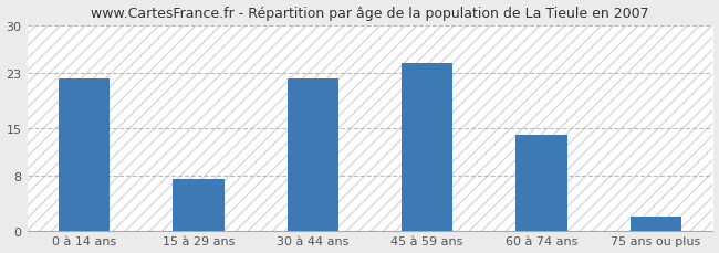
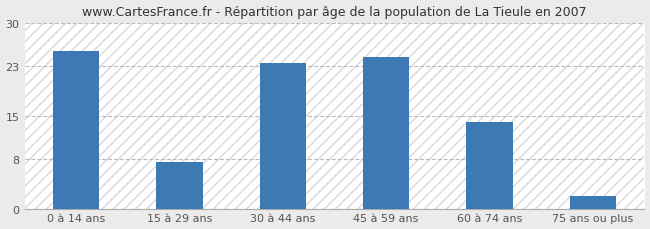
0 à 14 ans: 22.2 -> 25.5
30 à 44 ans: 22.2 -> 23.5
